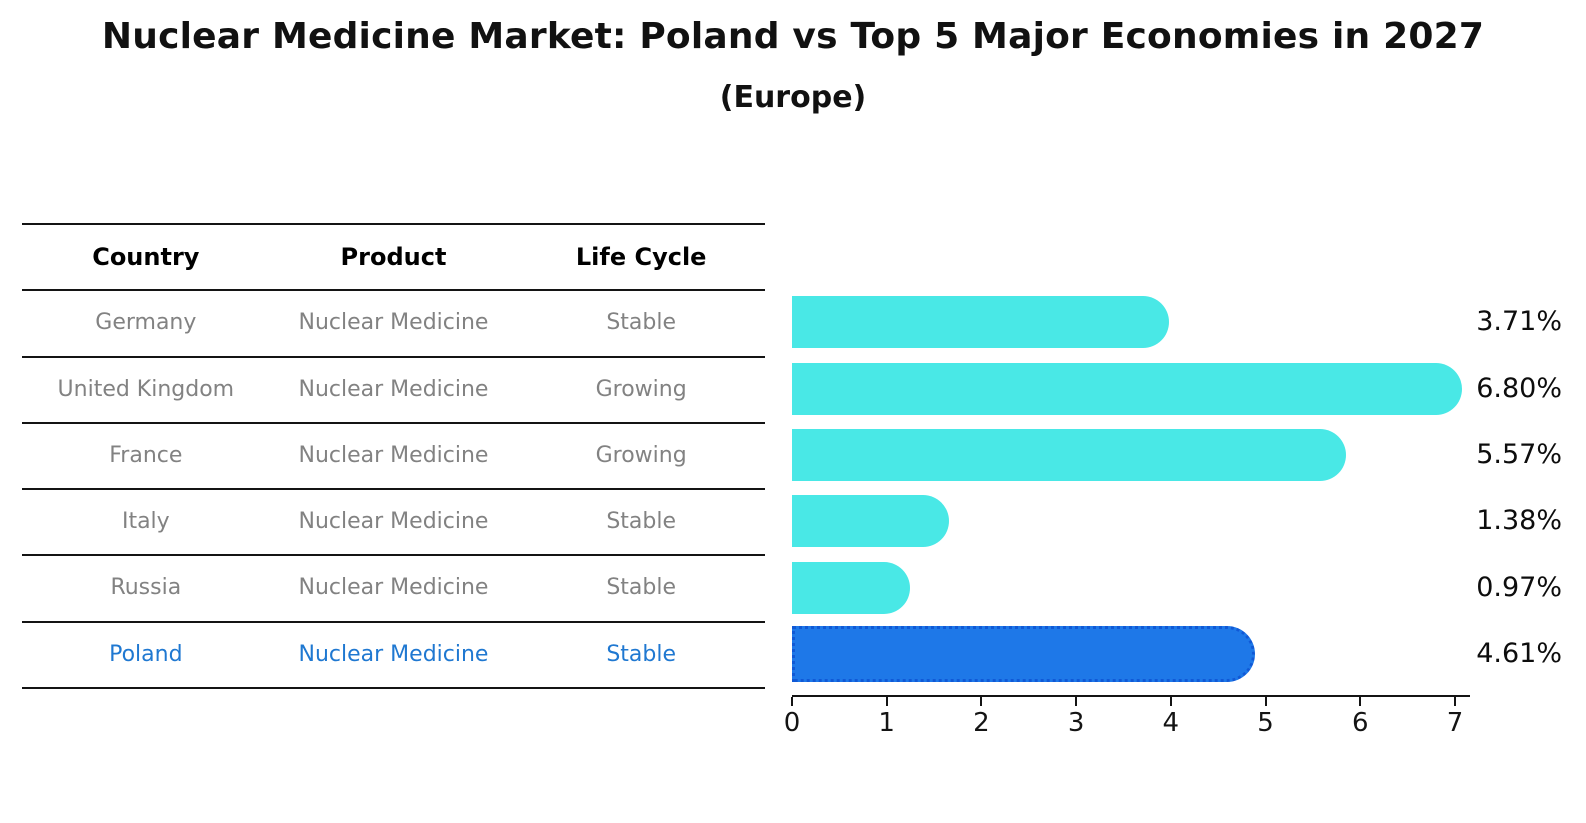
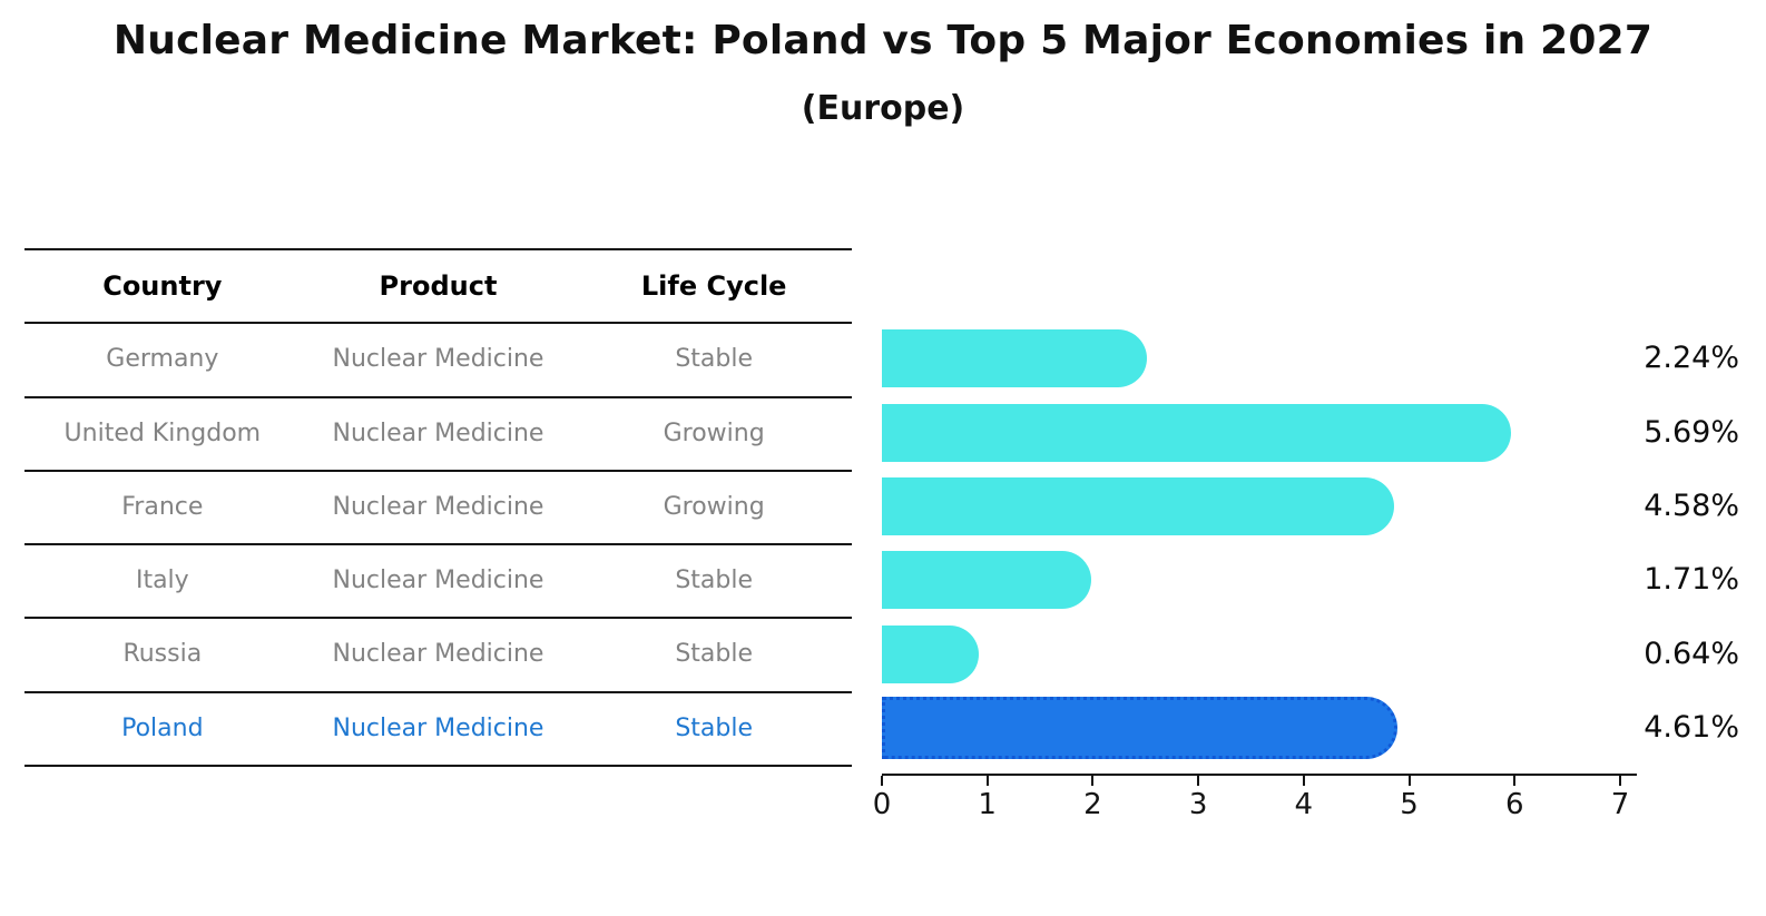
Germany: 3.71% -> 2.24%
United Kingdom: 6.80% -> 5.69%
France: 5.57% -> 4.58%
Italy: 1.38% -> 1.71%
Russia: 0.97% -> 0.64%
